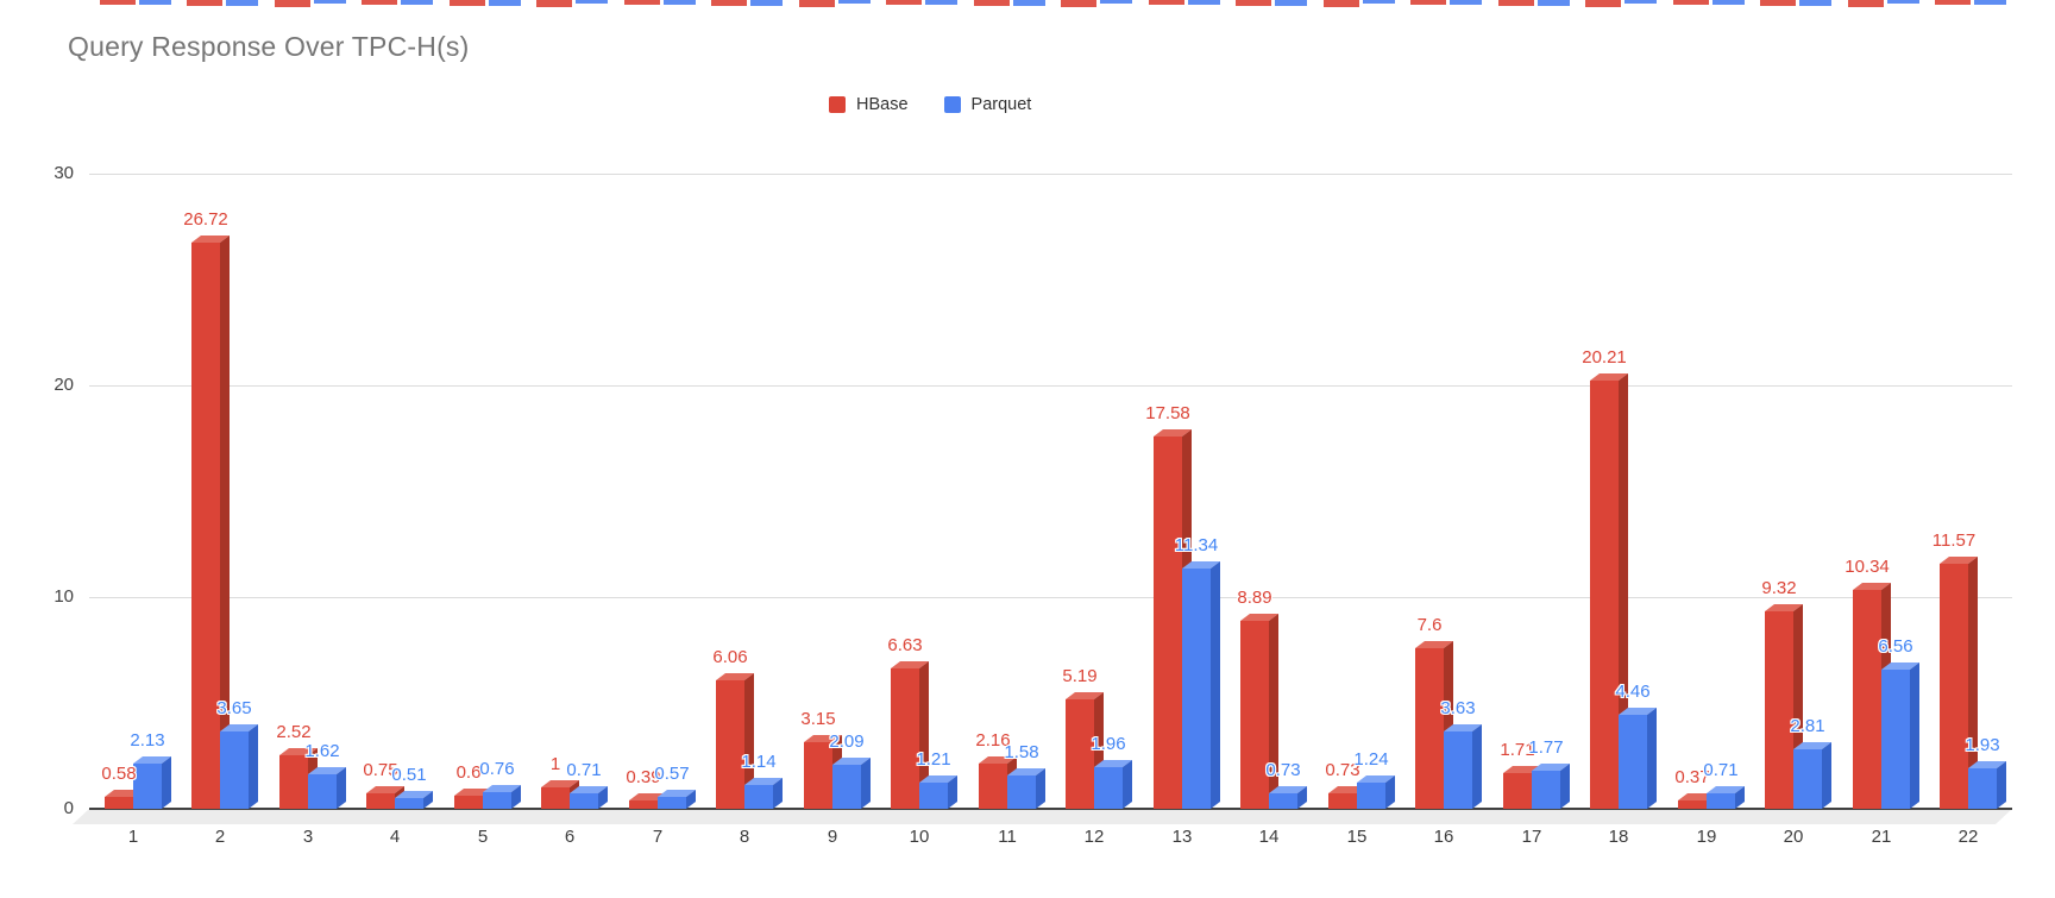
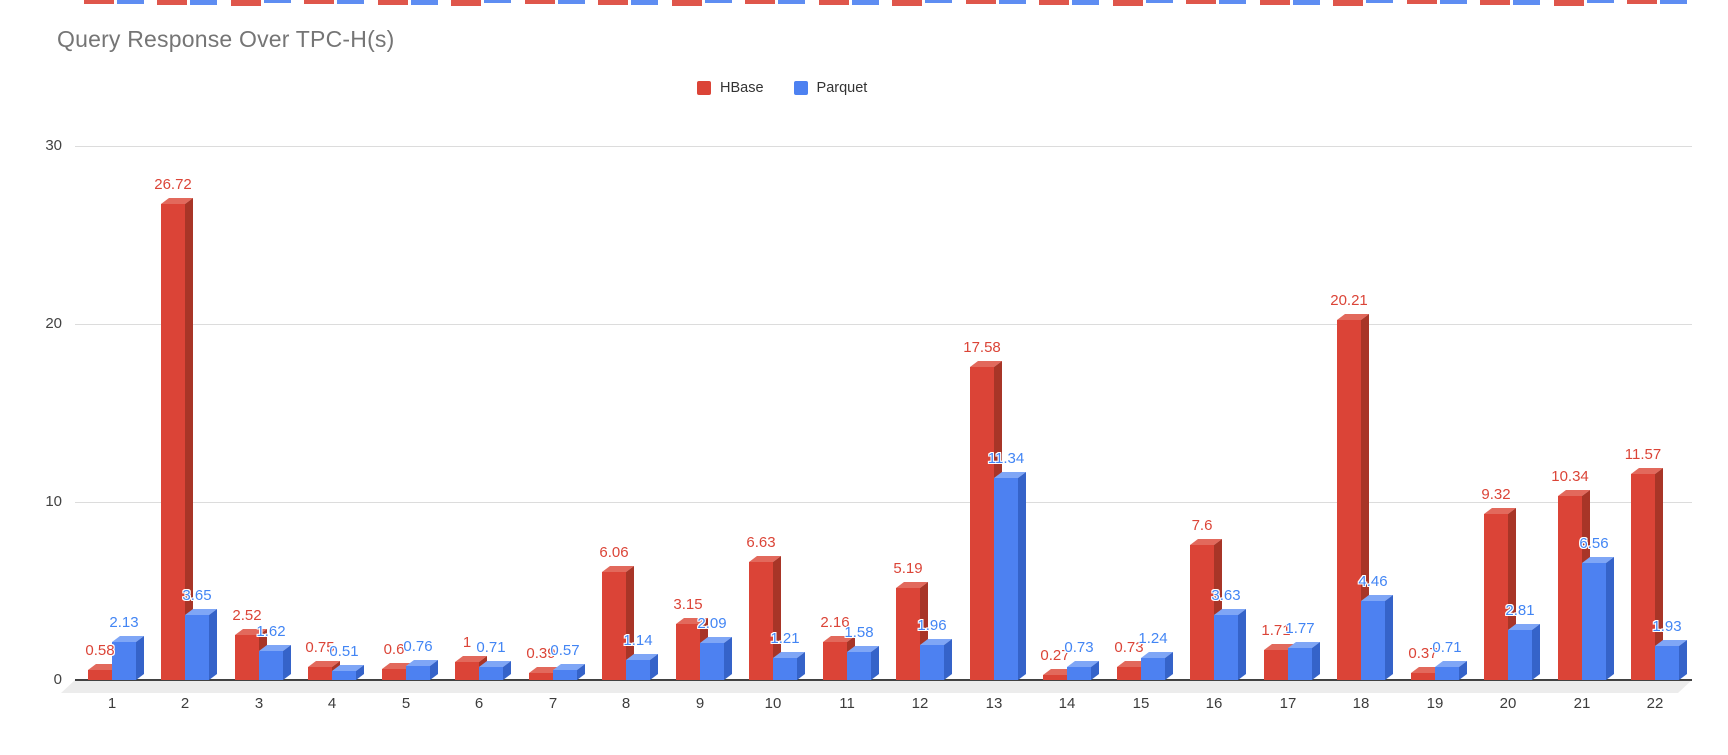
HBase/14: 8.89 -> 0.27
